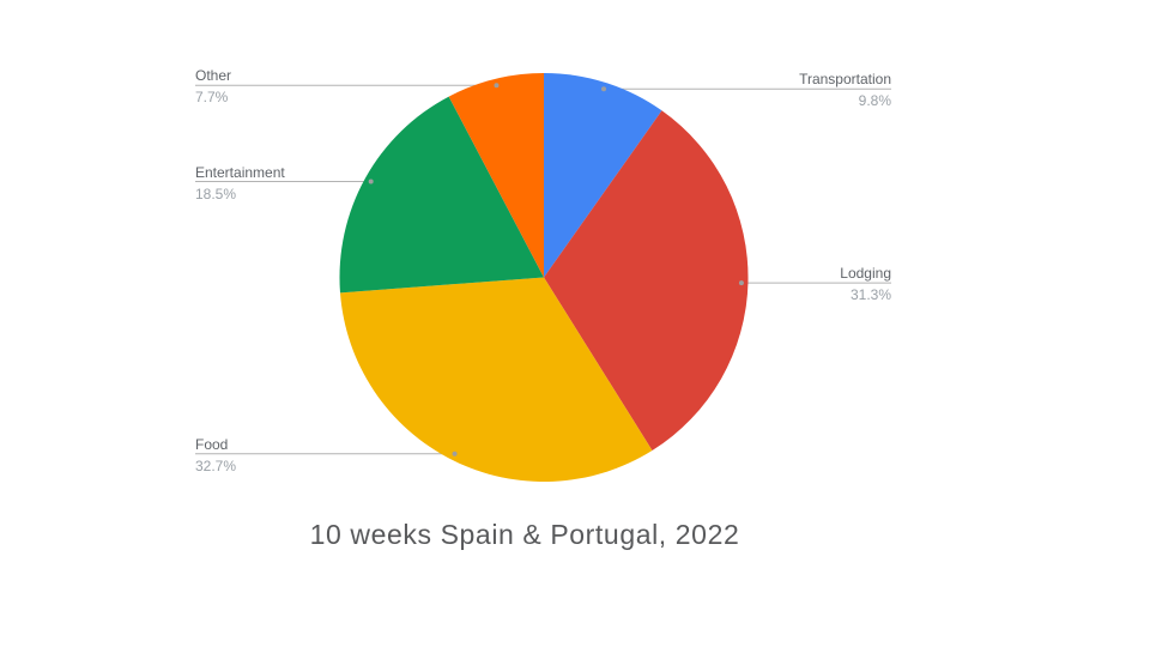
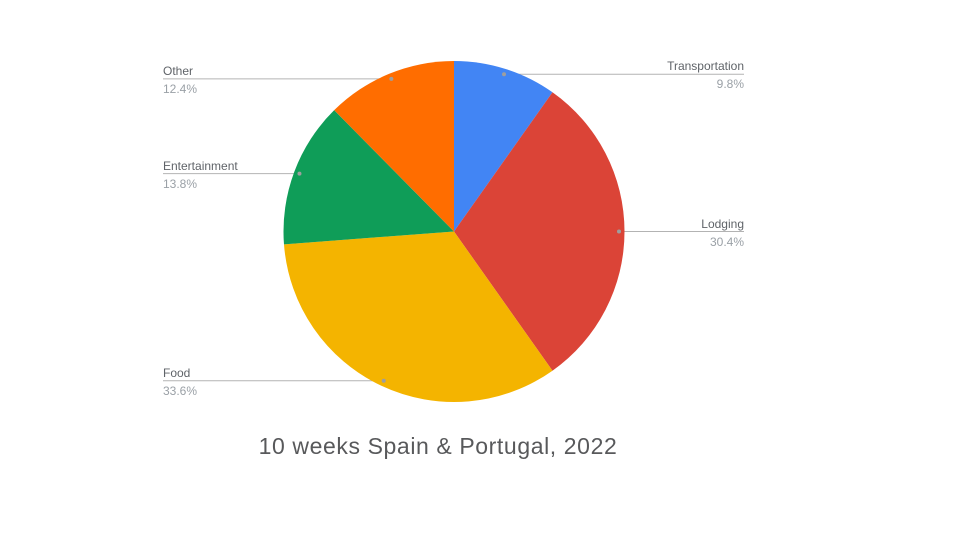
Lodging: 31.3% -> 30.4%
Food: 32.7% -> 33.6%
Entertainment: 18.5% -> 13.8%
Other: 7.7% -> 12.4%
